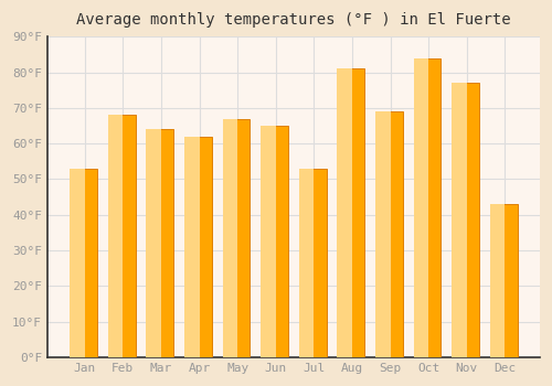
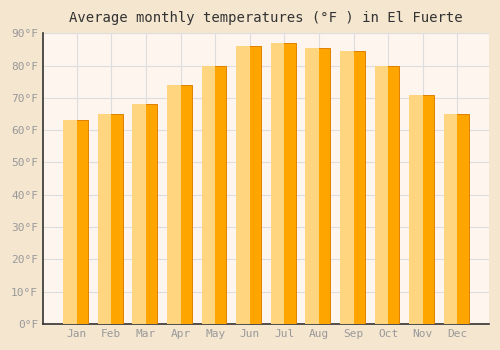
Jan: 53.0°F -> 63.0°F
Feb: 68.0°F -> 65.0°F
Mar: 64.0°F -> 68.0°F
Apr: 62.0°F -> 74.0°F
May: 67.0°F -> 80.0°F
Jun: 65.0°F -> 86.0°F
Jul: 53.0°F -> 87.0°F
Aug: 81.0°F -> 85.5°F
Sep: 69.0°F -> 84.5°F
Oct: 84.0°F -> 80.0°F
Nov: 77.0°F -> 71.0°F
Dec: 43.0°F -> 65.0°F
